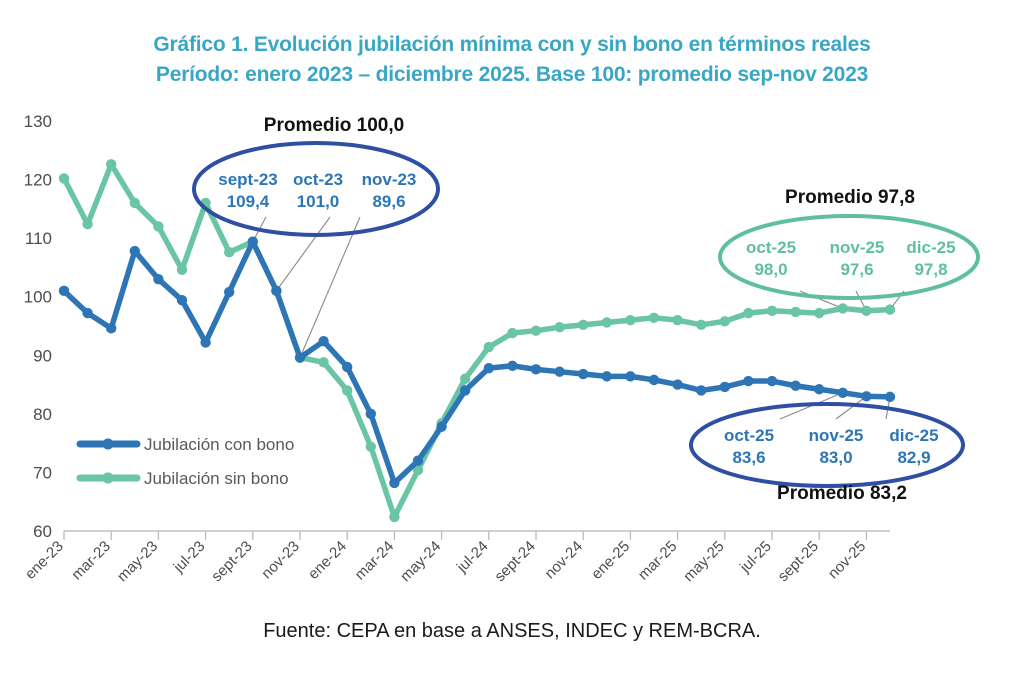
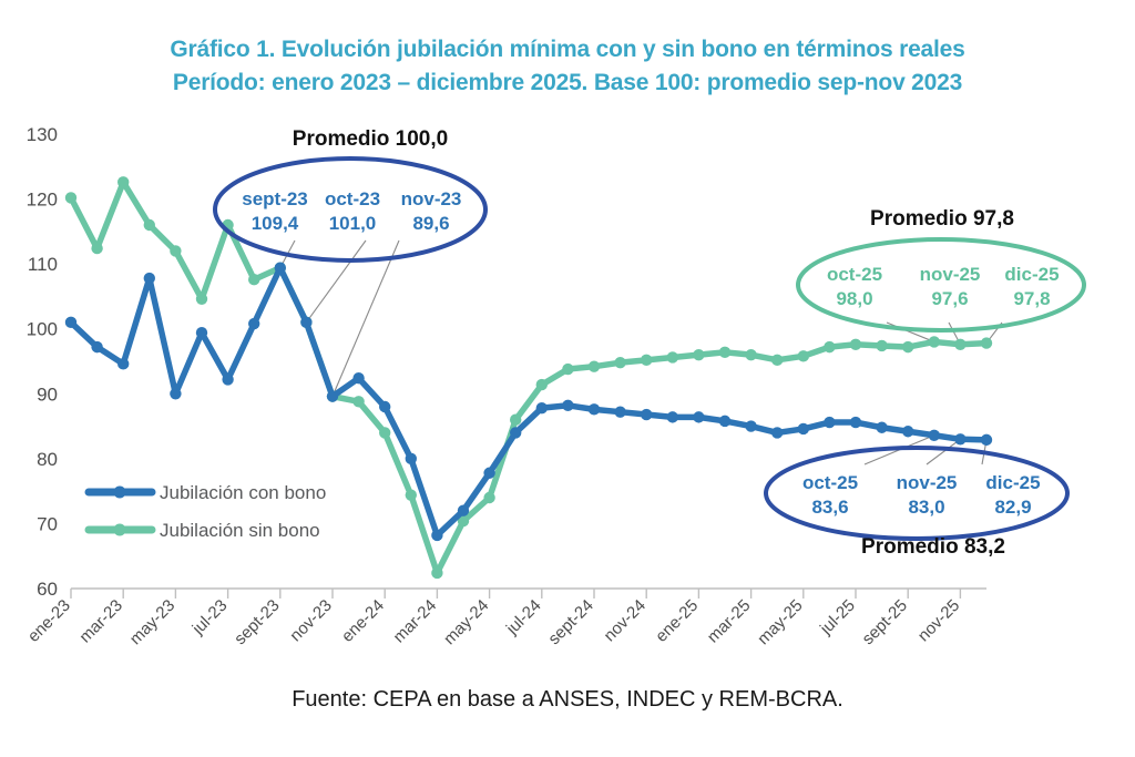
Jubilación con bono/may-23: 103 -> 90
Jubilación sin bono/may-24: 78 -> 74
